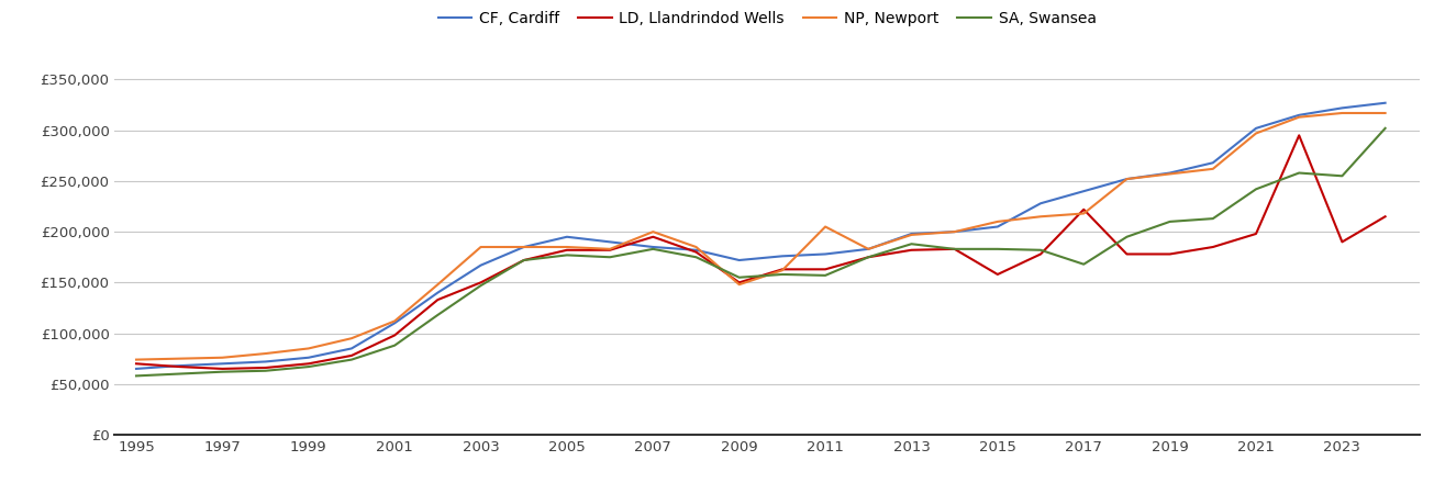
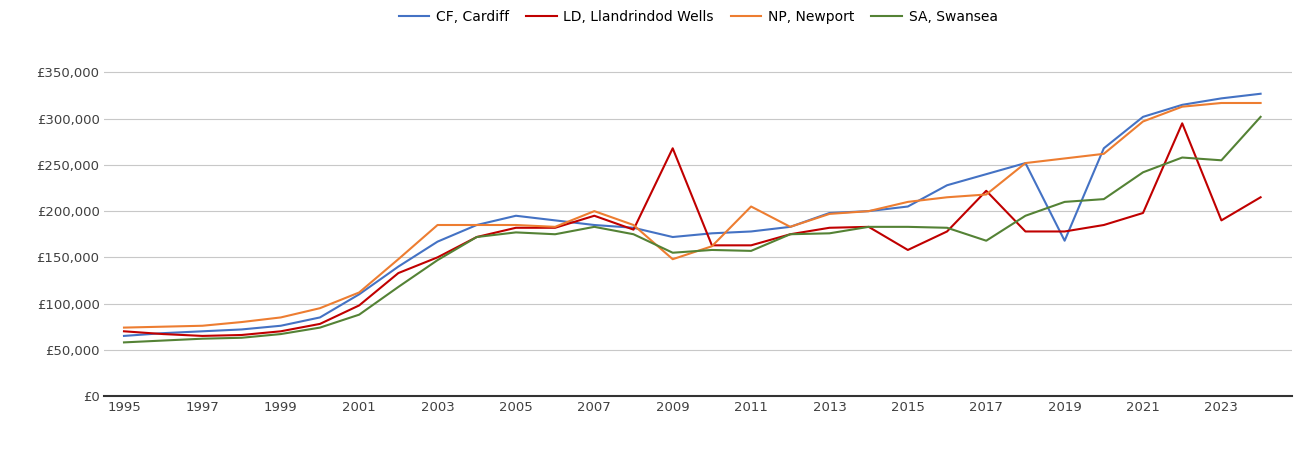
LD, Llandrindod Wells/2009: £150,000 -> £268,000
SA, Swansea/2013: £188,000 -> £176,000
CF, Cardiff/2019: £258,000 -> £168,000
